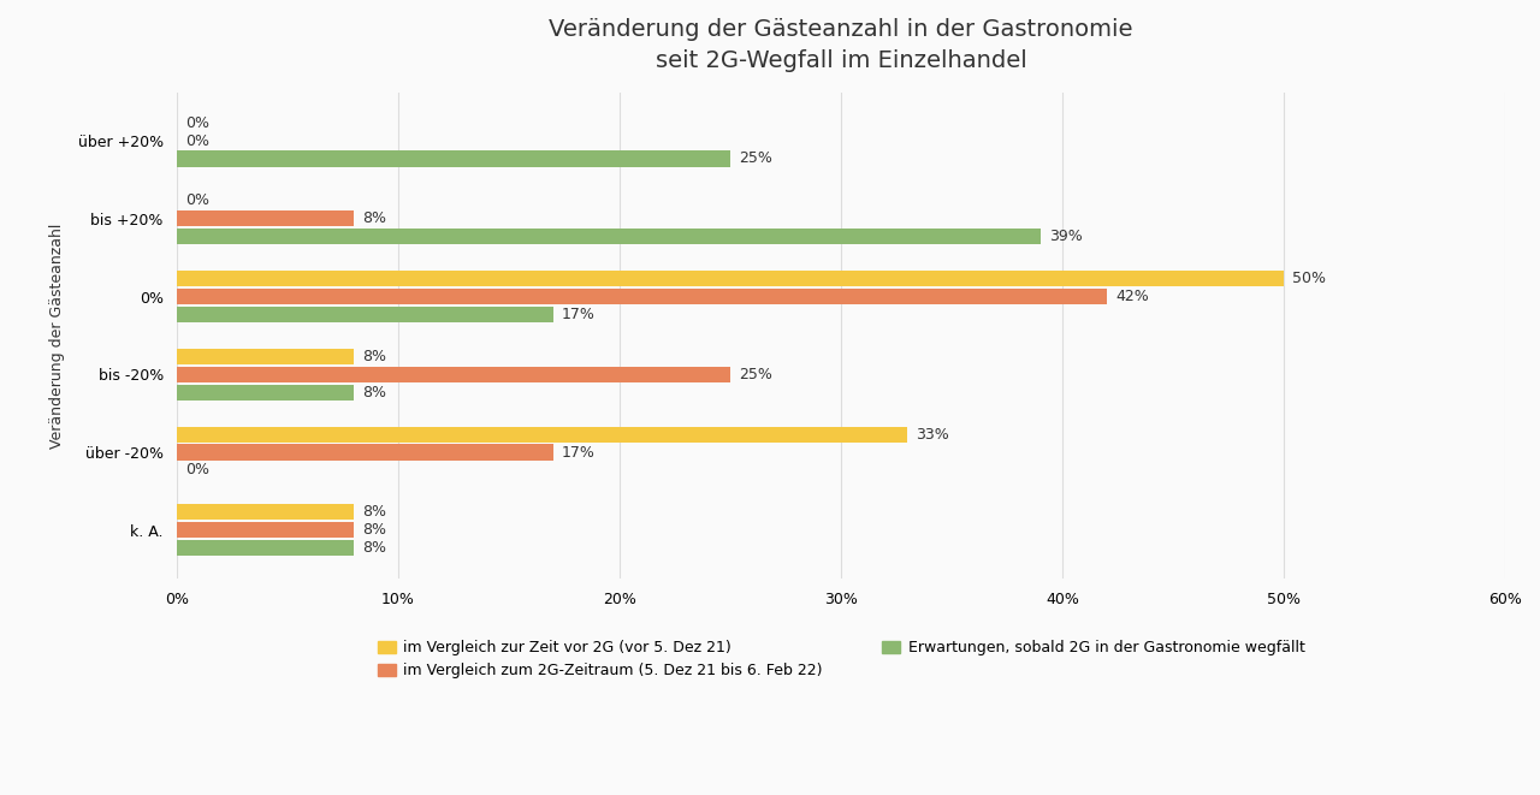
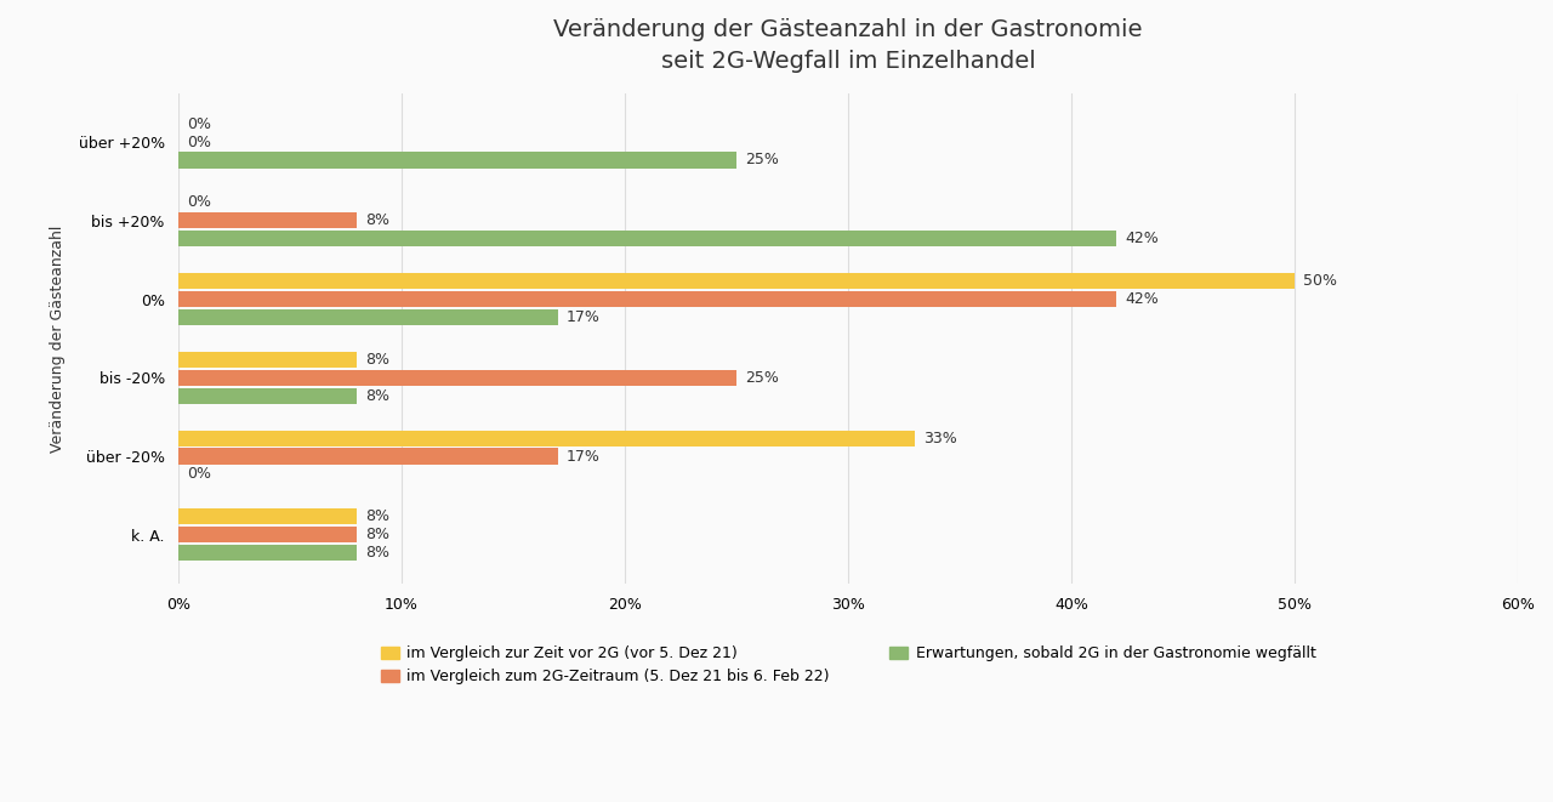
Erwartungen, sobald 2G in der Gastronomie wegfällt/bis +20%: 39% -> 42%
